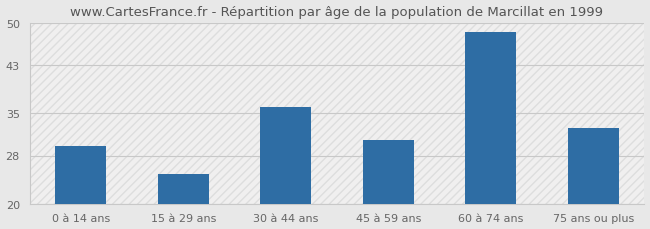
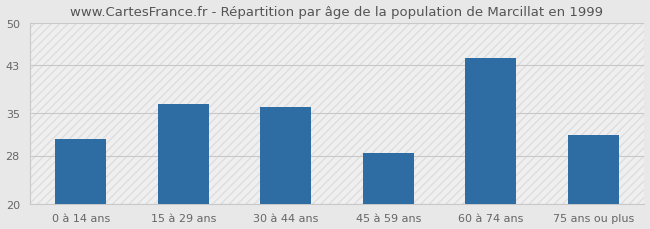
0 à 14 ans: 29.5 -> 30.8
15 à 29 ans: 25.0 -> 36.6
45 à 59 ans: 30.5 -> 28.4
60 à 74 ans: 48.5 -> 44.2
75 ans ou plus: 32.5 -> 31.4
